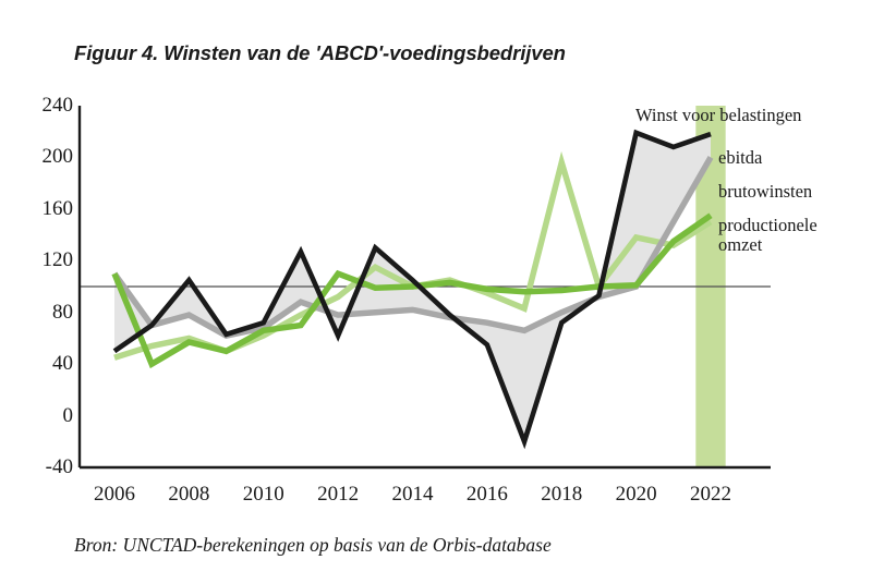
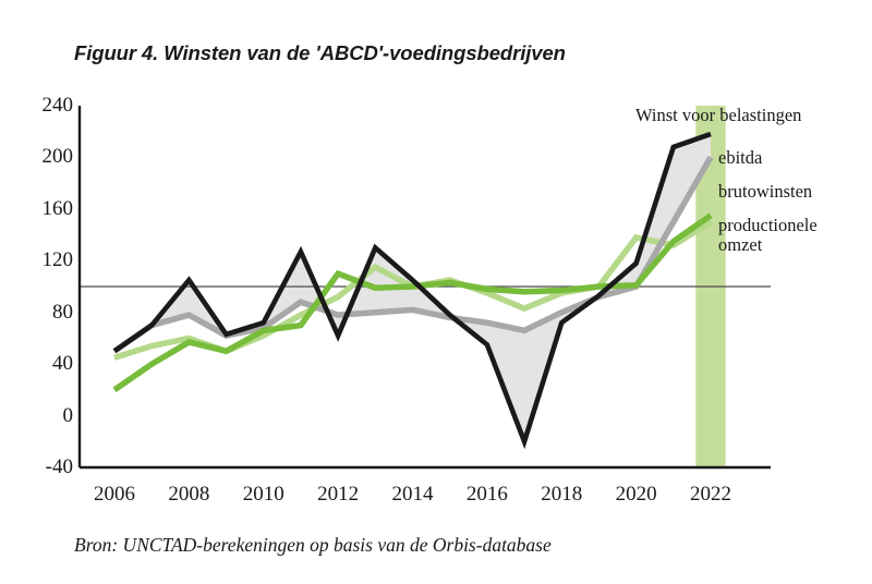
ebitda/2006: 110 -> 50
brutowinsten/2006: 110 -> 20
productionele omzet/2018: 196 -> 95
Winst voor belastingen/2020: 219 -> 118
